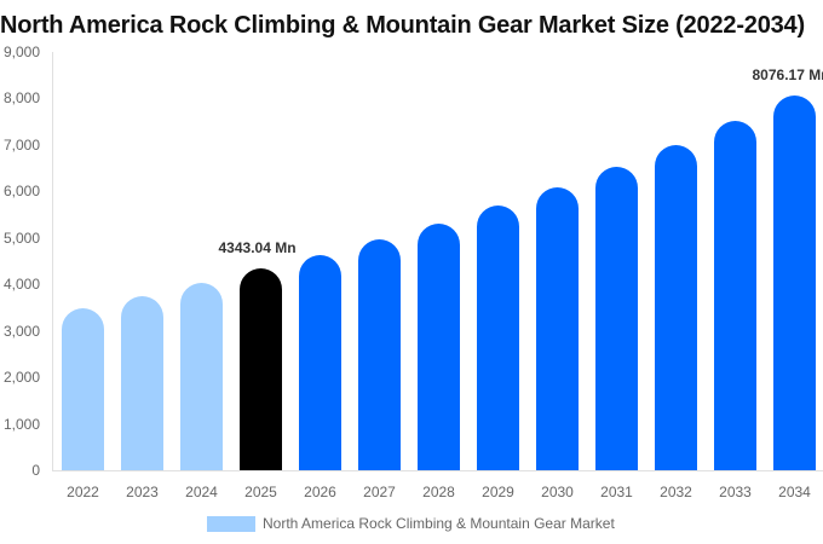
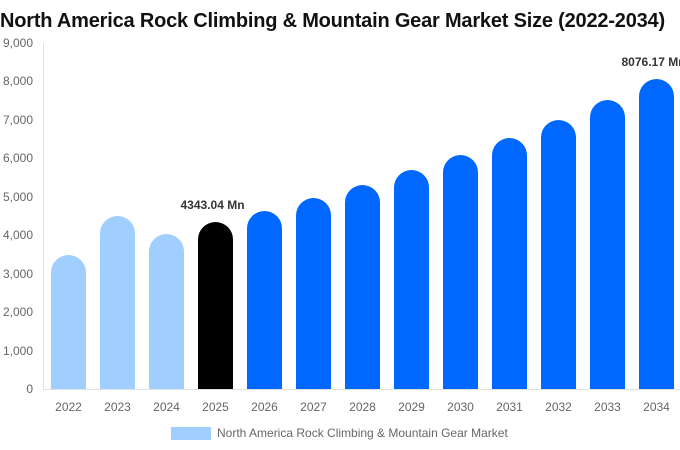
2023: 3700 -> 4500
